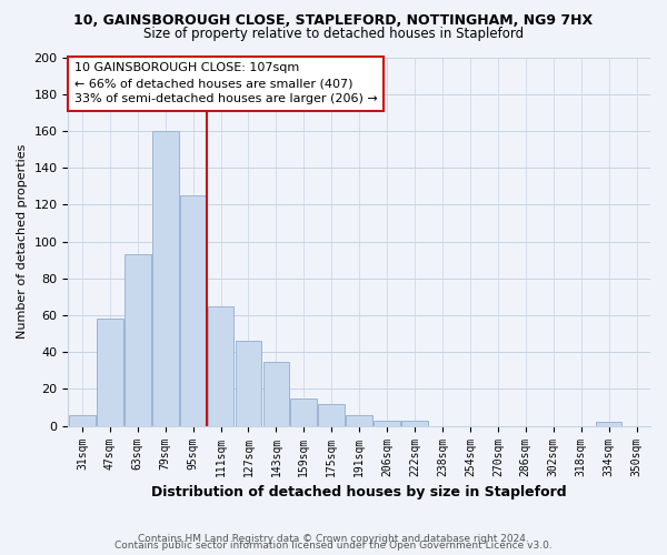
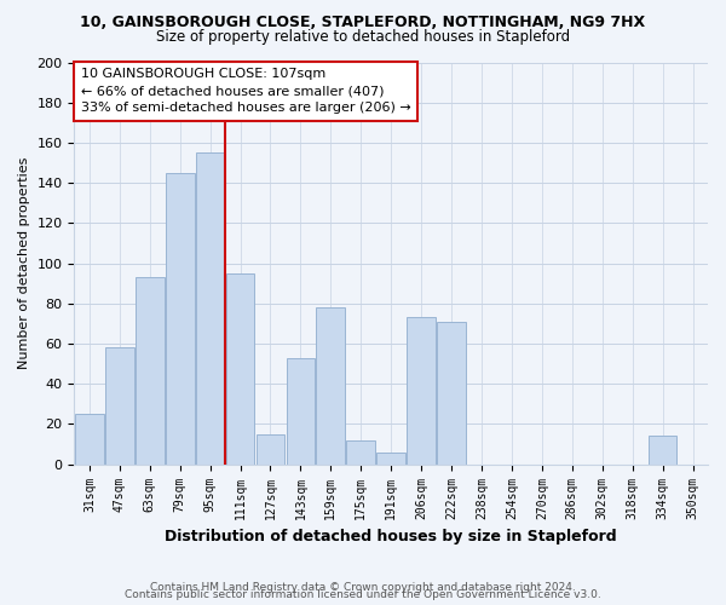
31sqm: 6 -> 25
79sqm: 160 -> 145
95sqm: 125 -> 155
111sqm: 65 -> 95
127sqm: 46 -> 15
143sqm: 35 -> 53
159sqm: 15 -> 78
206sqm: 3 -> 73
222sqm: 3 -> 71
334sqm: 2 -> 14
